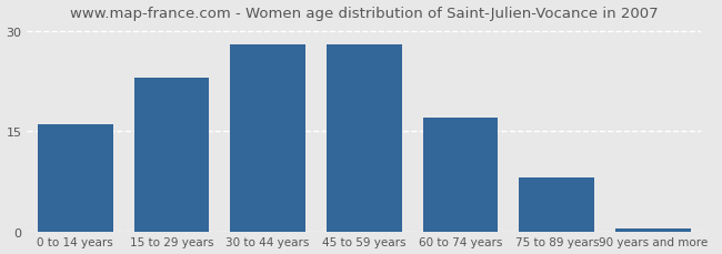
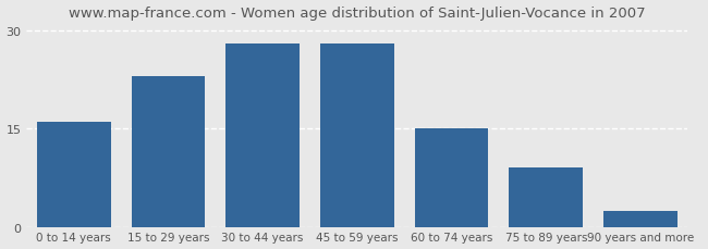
60 to 74 years: 17.0 -> 15.0
75 to 89 years: 8.0 -> 9.0
90 years and more: 0.5 -> 2.4
